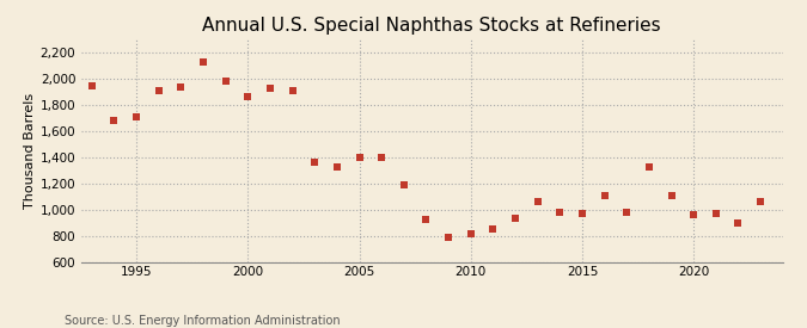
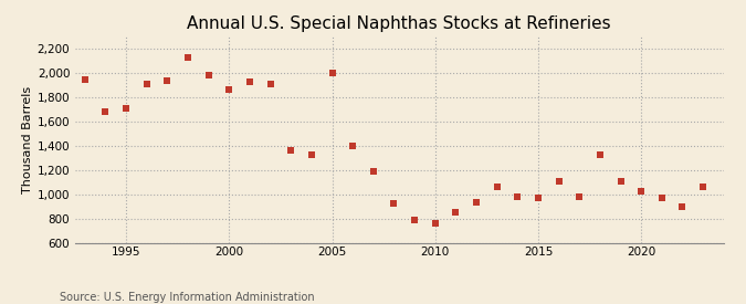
2005: 1,400 -> 2,000
2010: 820 -> 760
2020: 960 -> 1,030
